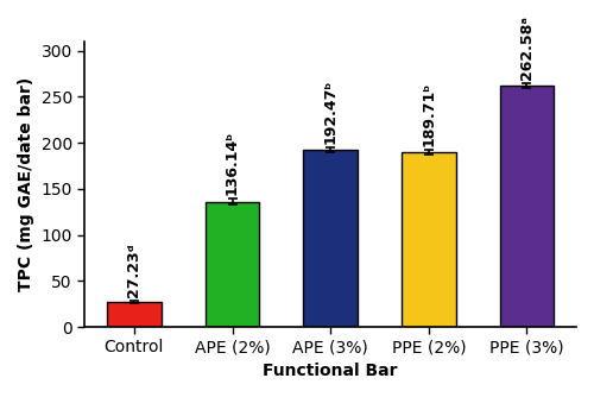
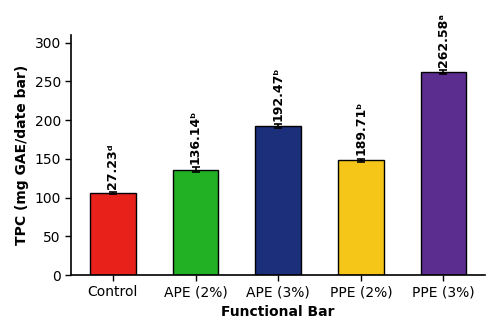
Control: 27 -> 106
PPE (2%): 190 -> 148
